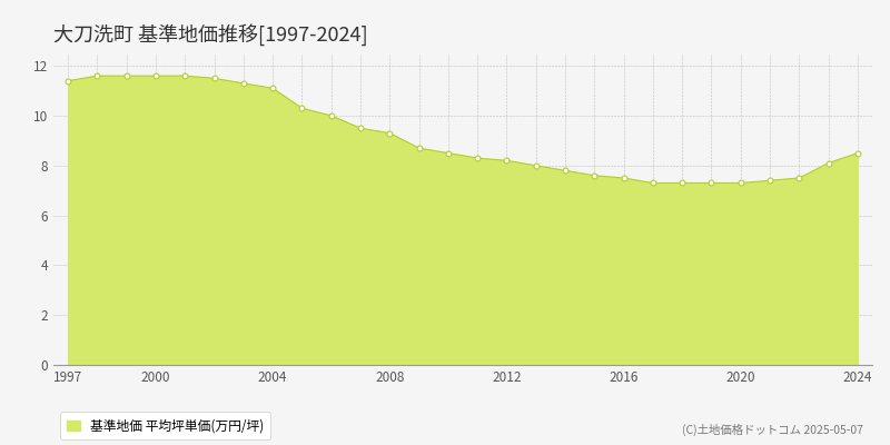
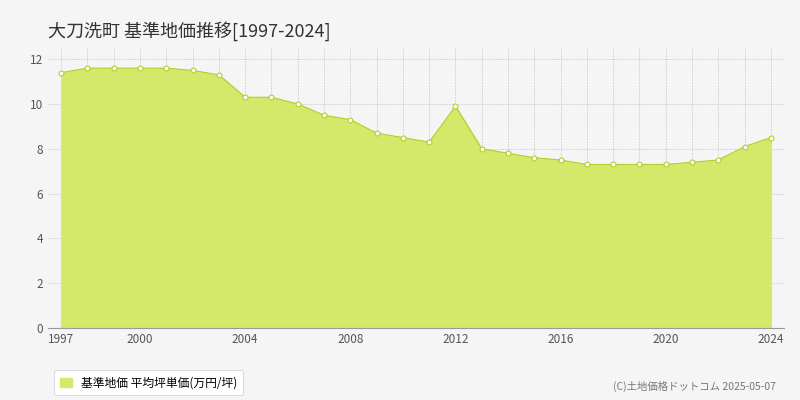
2004: 11.1 -> 10.3
2012: 8.2 -> 9.9
